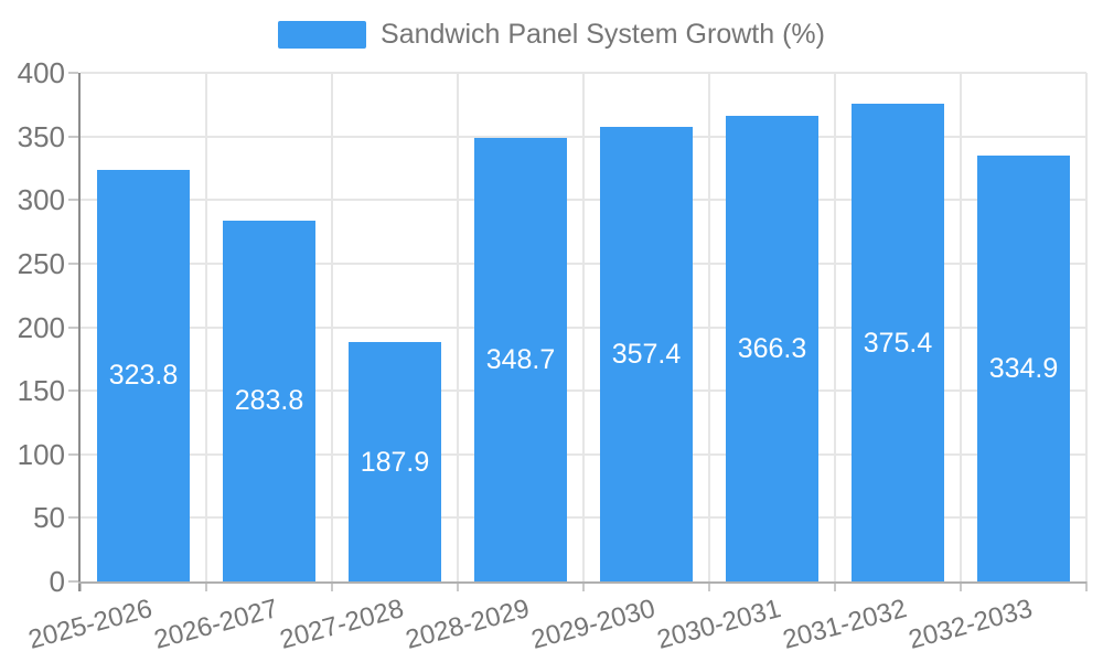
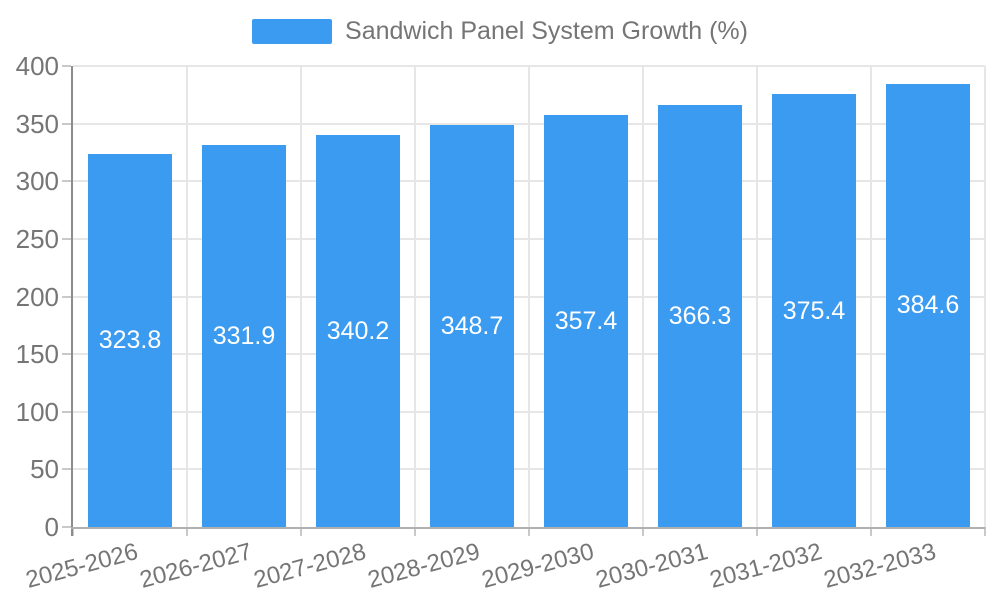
2026-2027: 283.8 -> 331.9
2027-2028: 187.9 -> 340.2
2032-2033: 334.9 -> 384.6
